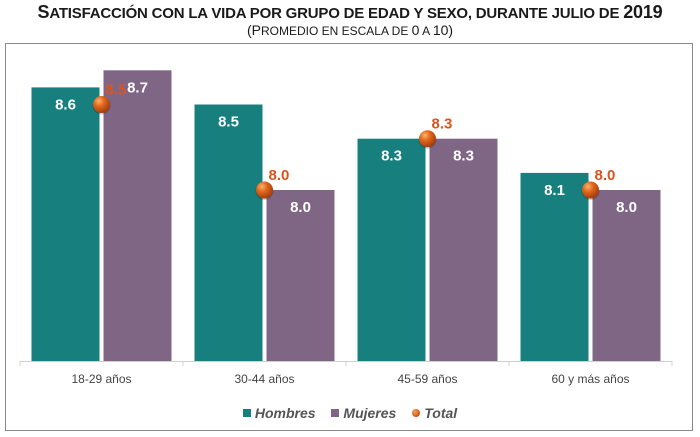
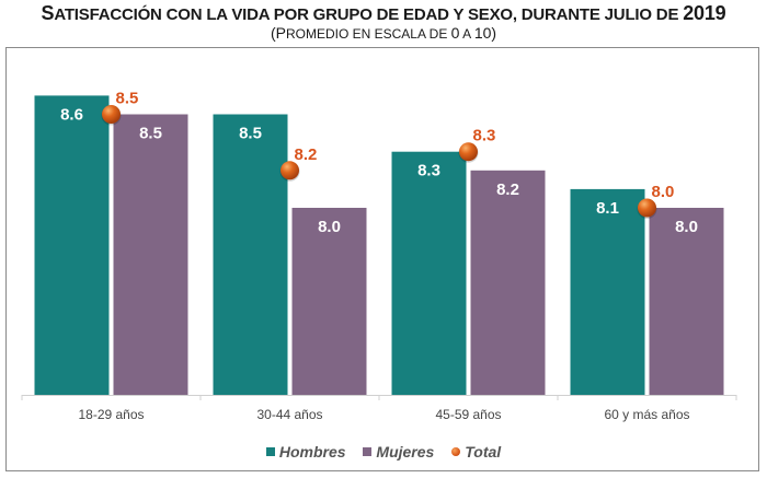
Mujeres/18-29 años: 8.7 -> 8.5
Total/30-44 años: 8.0 -> 8.2
Mujeres/45-59 años: 8.3 -> 8.2
